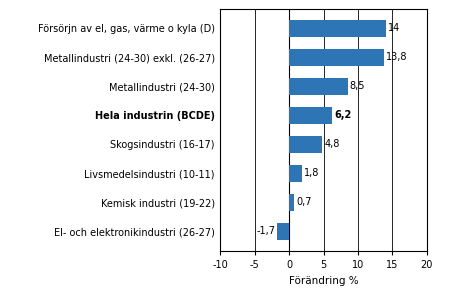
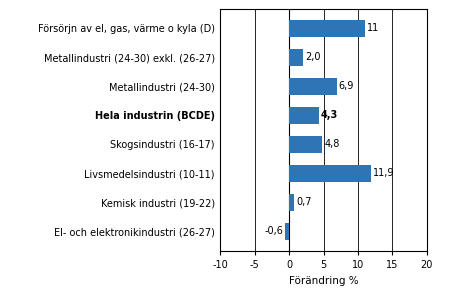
Försörjn av el, gas, värme o kyla (D): 14 -> 11
Metallindustri (24-30) exkl. (26-27): 13,8 -> 2,0
Metallindustri (24-30): 8,5 -> 6,9
Hela industrin (BCDE): 6,2 -> 4,3
Livsmedelsindustri (10-11): 1,8 -> 11,9
El- och elektronikindustri (26-27): -1,7 -> -0,6
